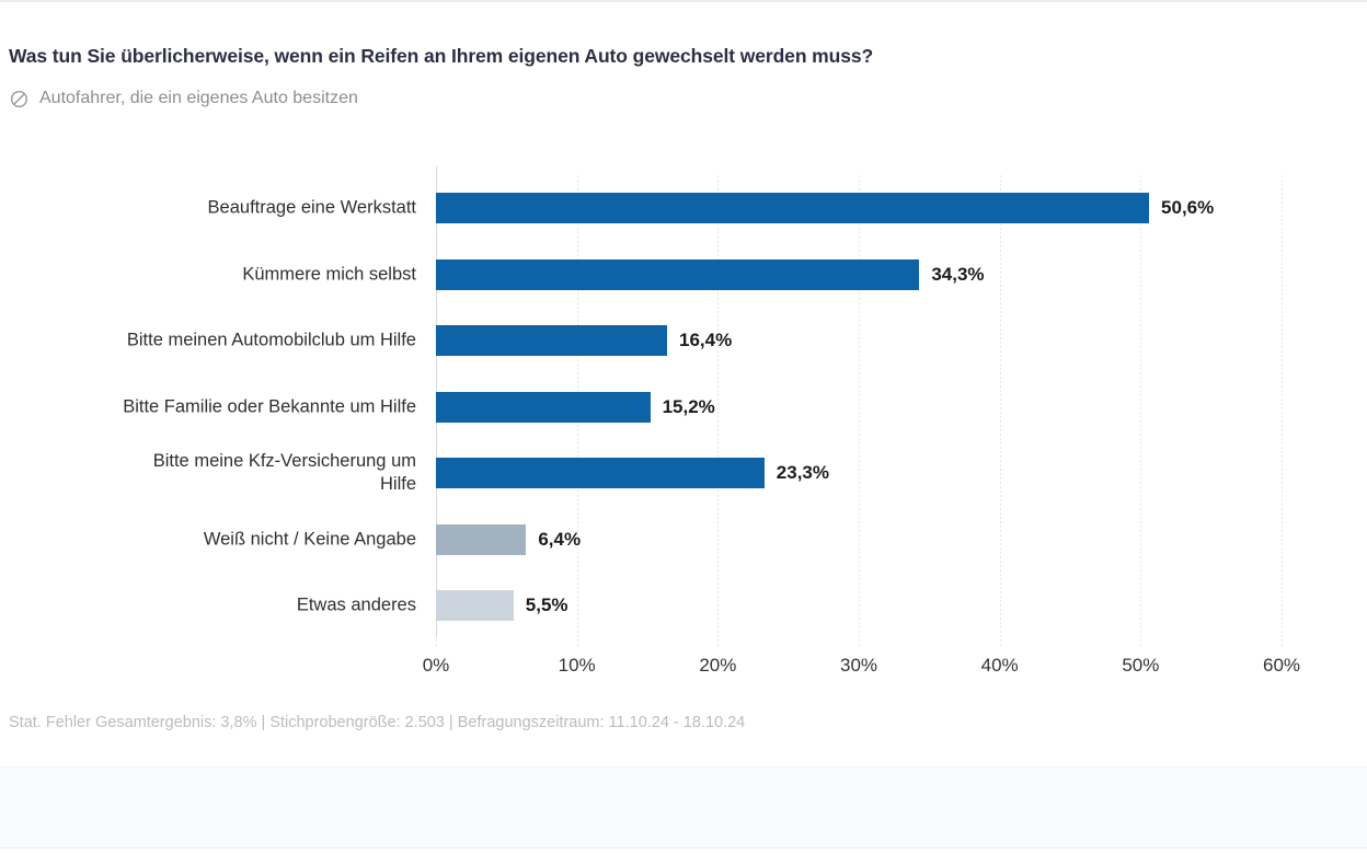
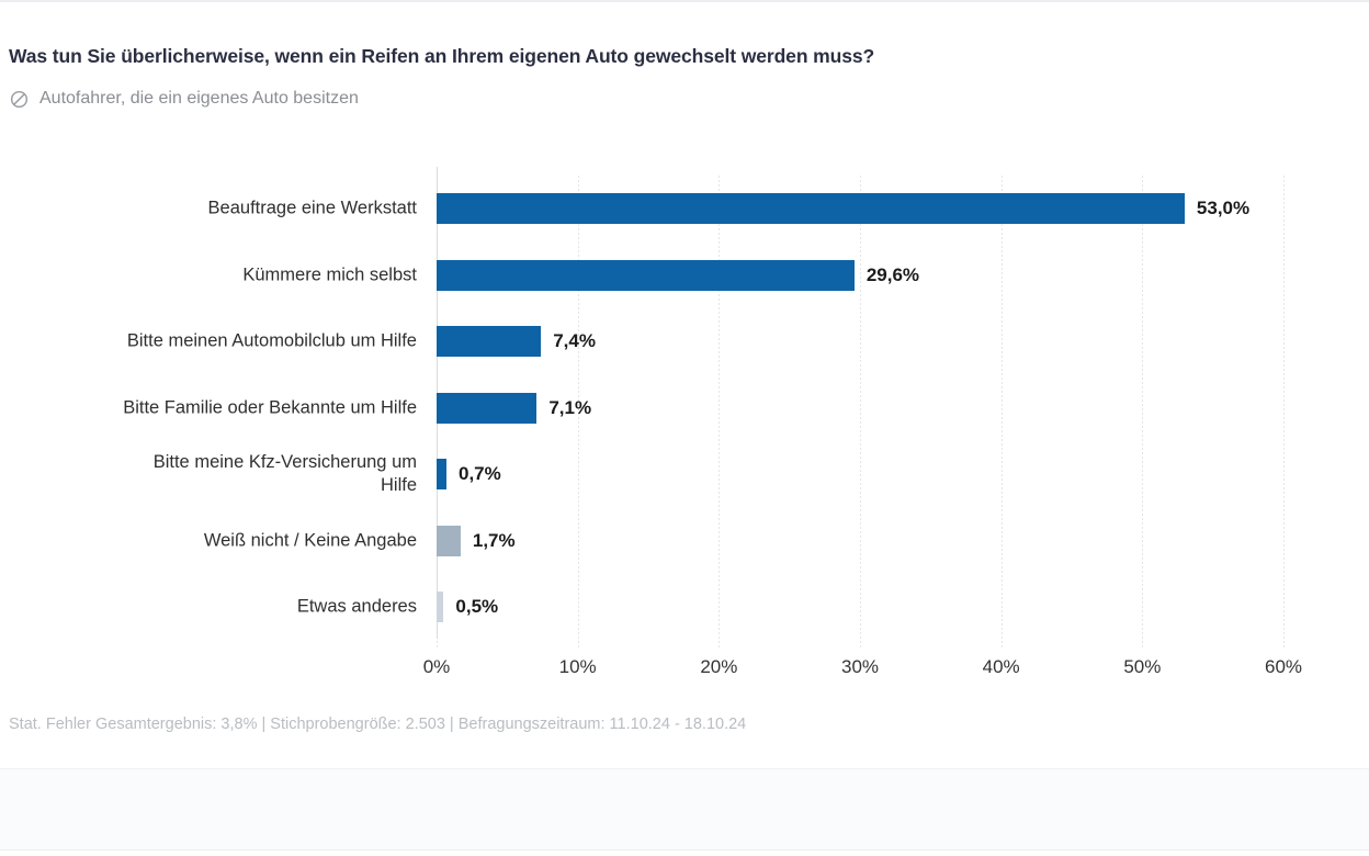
Beauftrage eine Werkstatt: 50,6% -> 53,0%
Kümmere mich selbst: 34,3% -> 29,6%
Bitte meinen Automobilclub um Hilfe: 16,4% -> 7,4%
Bitte Familie oder Bekannte um Hilfe: 15,2% -> 7,1%
Bitte meine Kfz-Versicherung um Hilfe: 23,3% -> 0,7%
Weiß nicht / Keine Angabe: 6,4% -> 1,7%
Etwas anderes: 5,5% -> 0,5%
